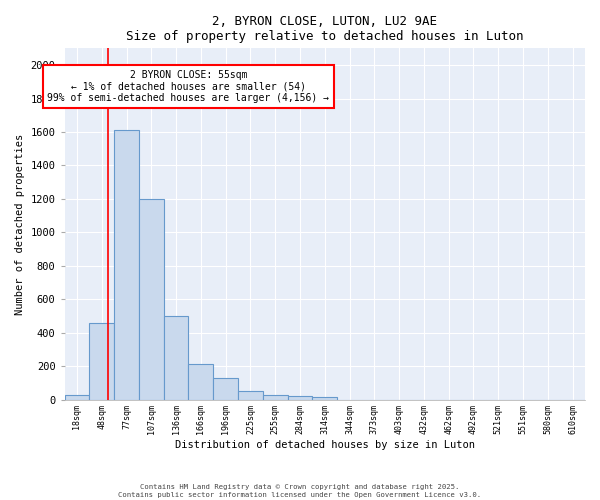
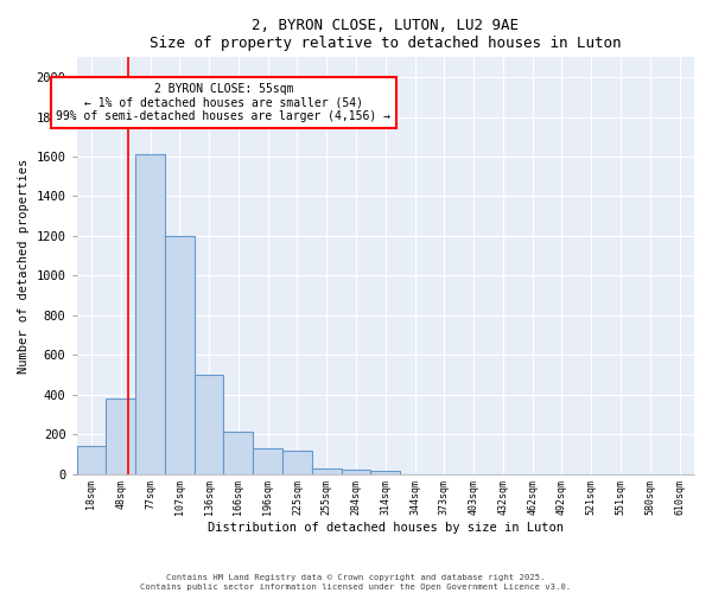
18sqm: 30 -> 140
48sqm: 460 -> 380
225sqm: 50 -> 120
